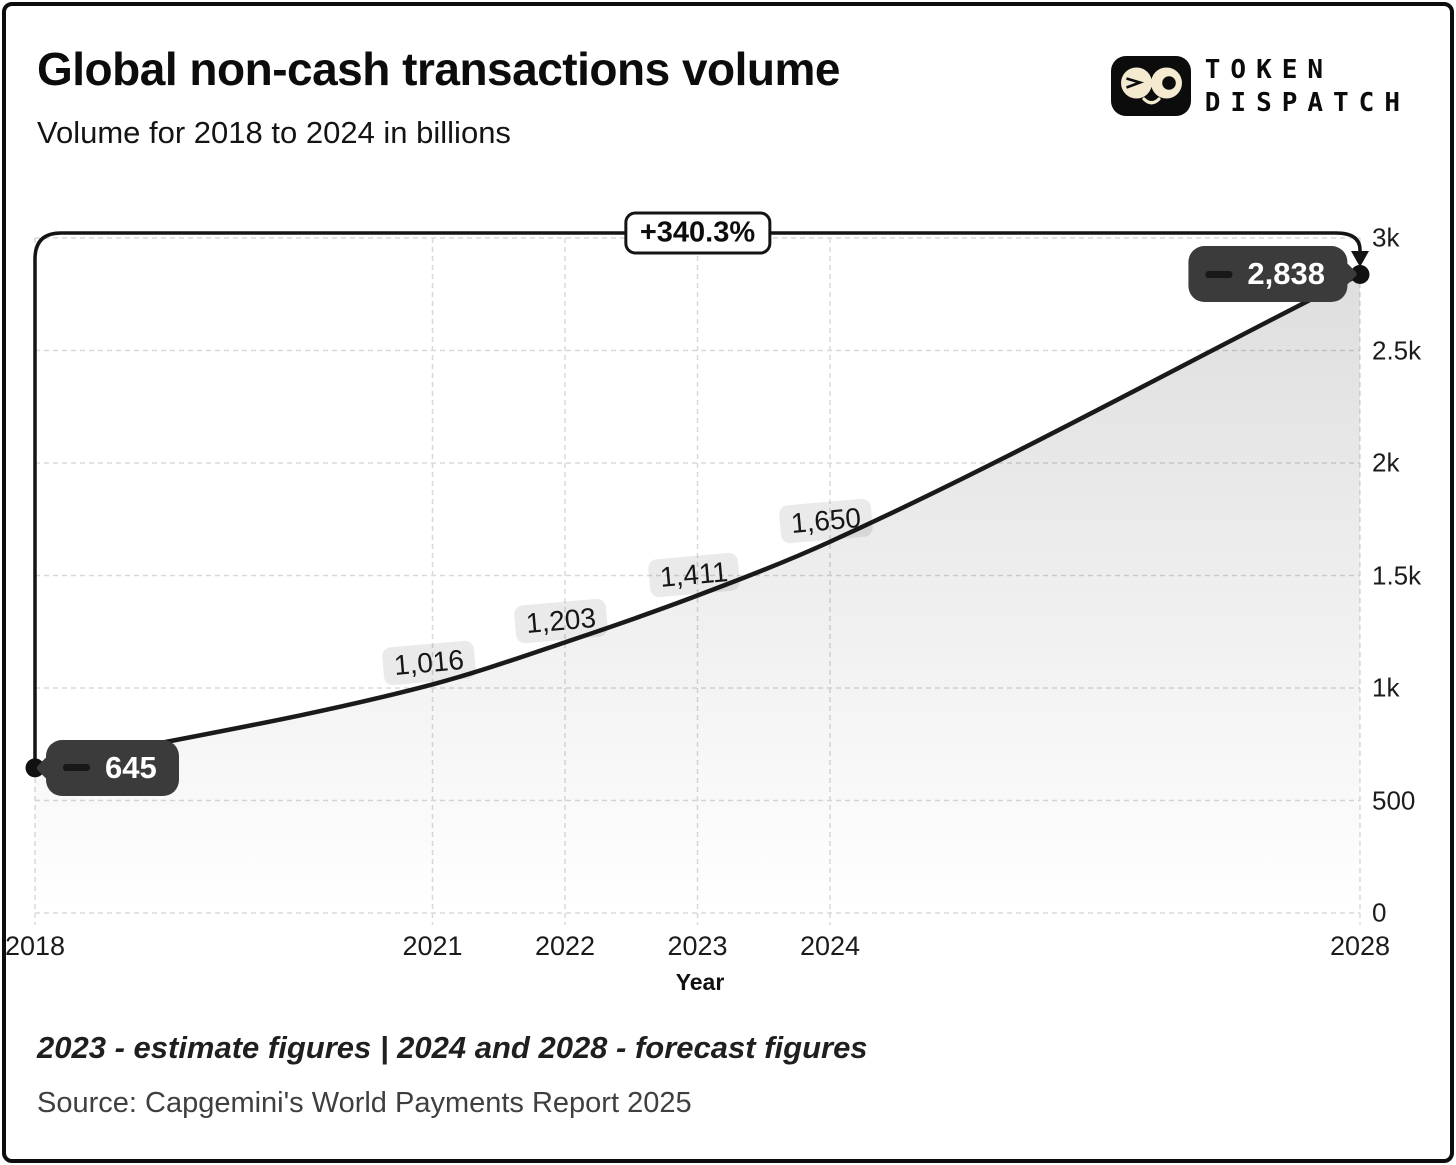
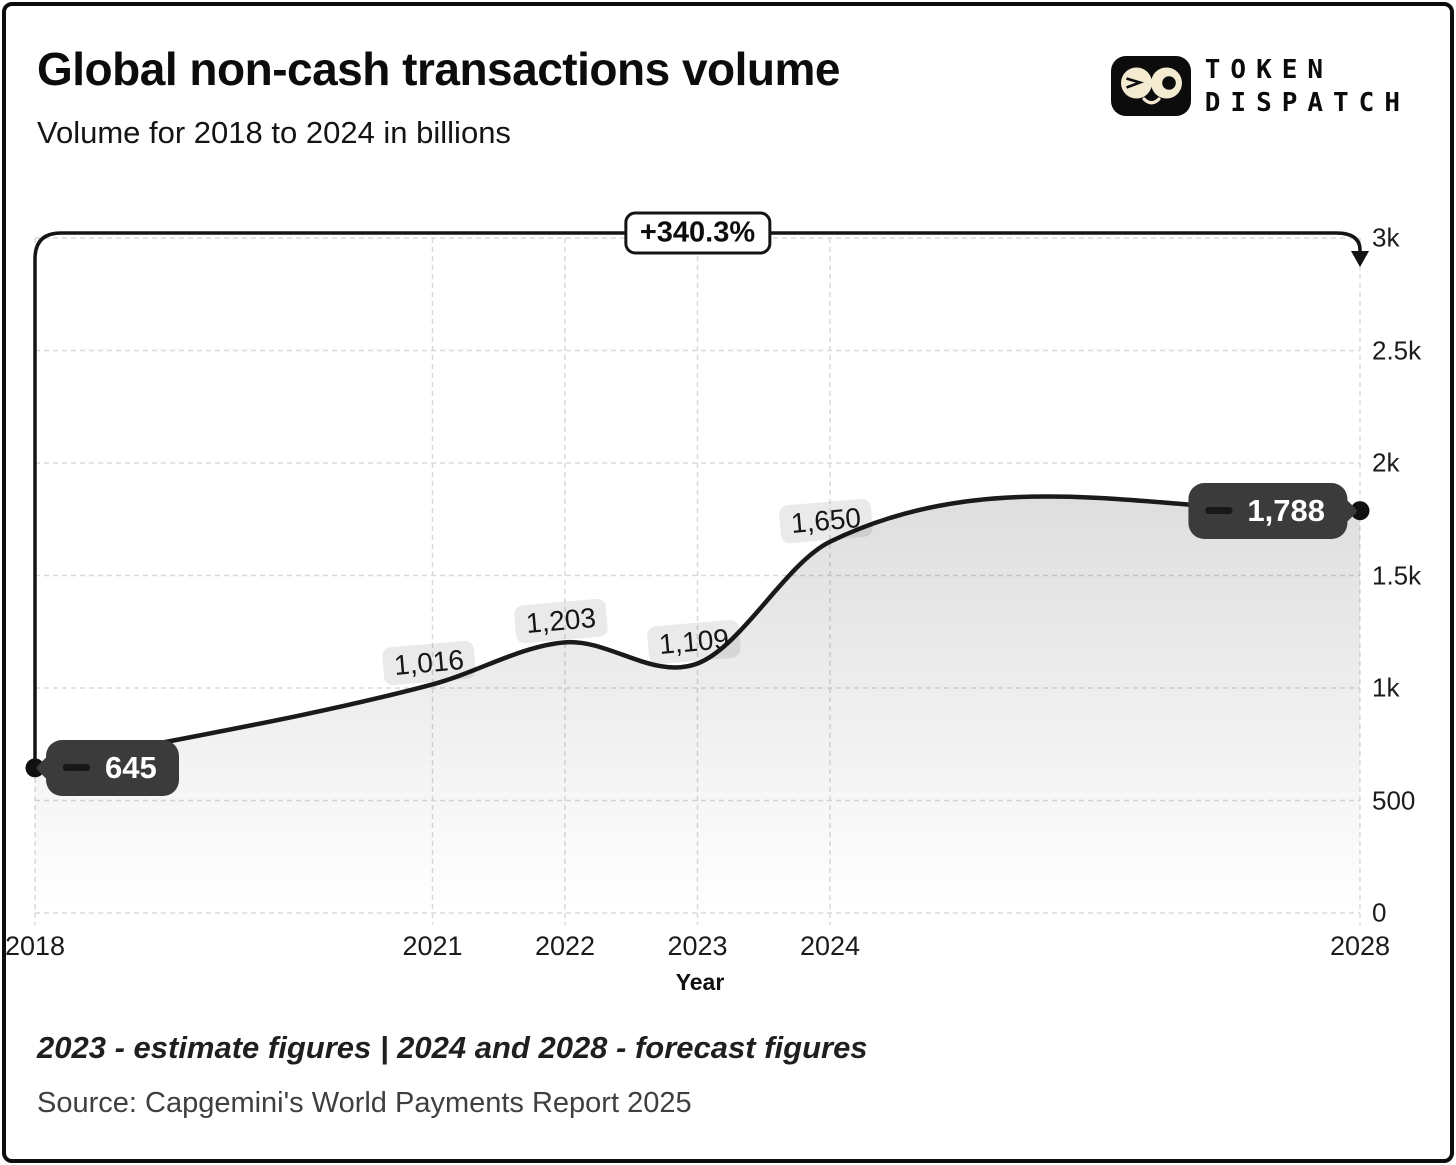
2023: 1,411 -> 1,109
2028: 2,838 -> 1,788
